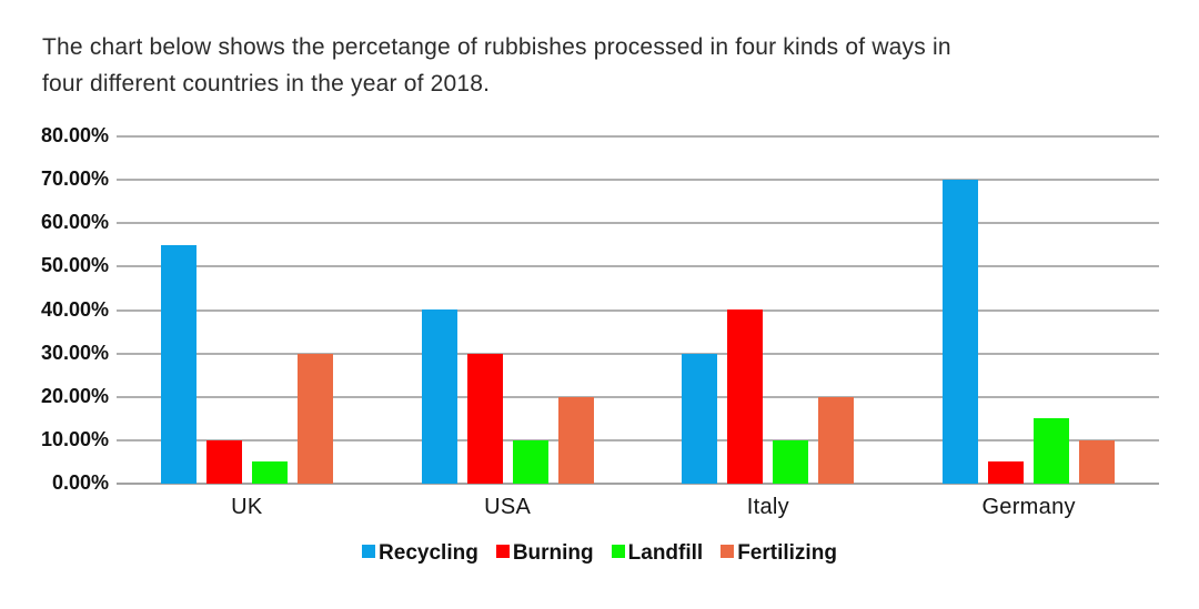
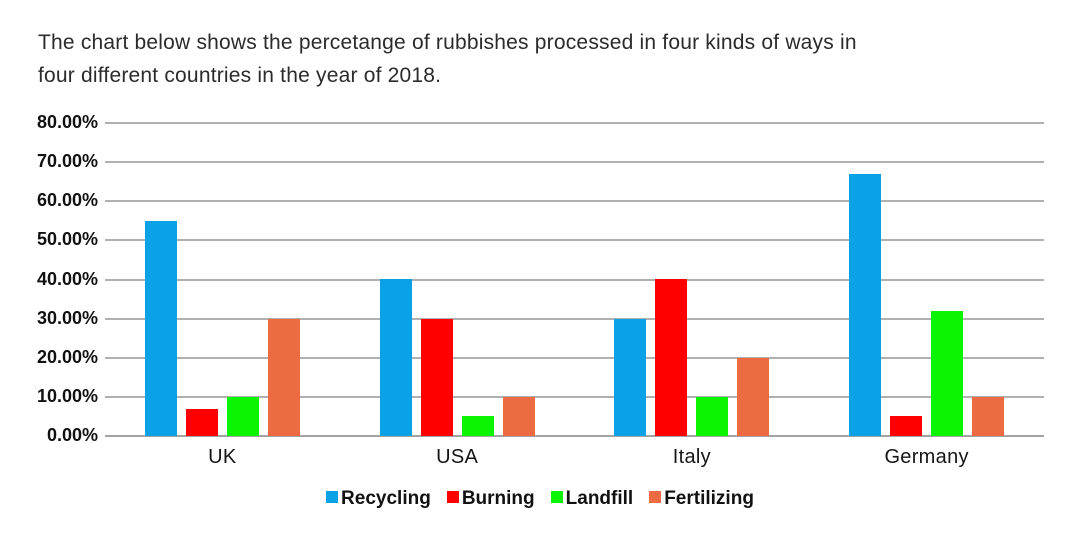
Burning/UK: 10% -> 7%
Landfill/UK: 5% -> 10%
Landfill/USA: 10% -> 5%
Fertilizing/USA: 20% -> 10%
Recycling/Germany: 70% -> 67%
Landfill/Germany: 15% -> 32%
